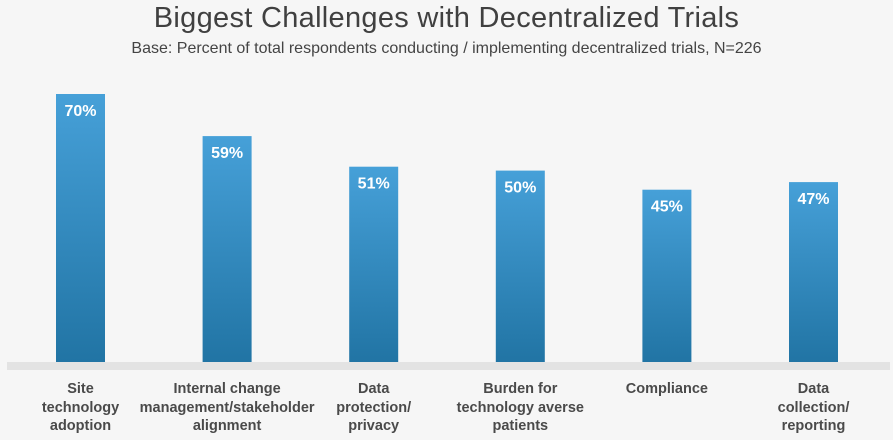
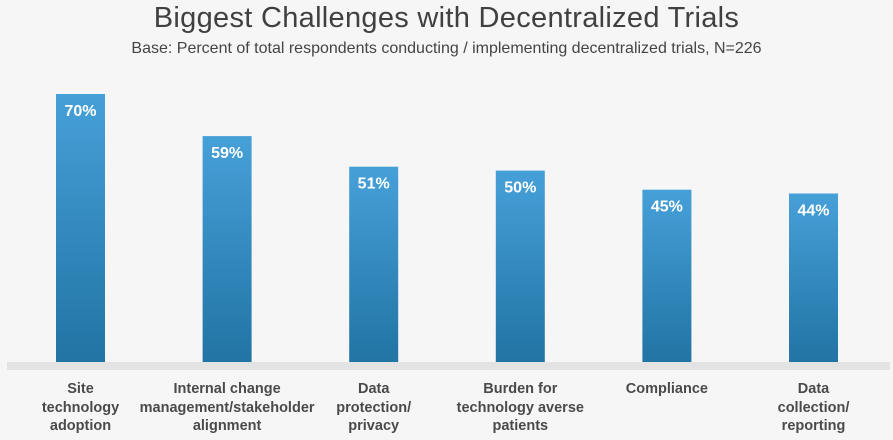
Data collection/ reporting: 47% -> 44%
